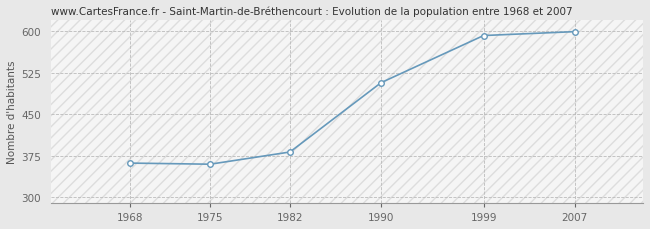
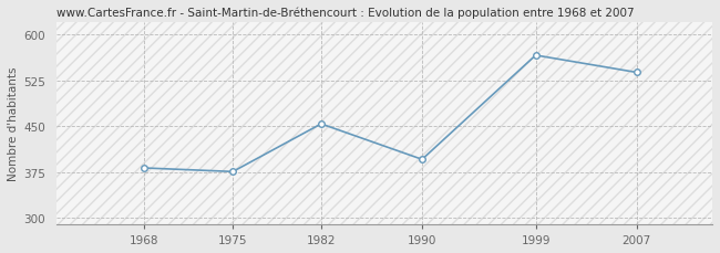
1968: 362 -> 382
1975: 360 -> 376
1982: 382 -> 454
1990: 507 -> 396
1999: 592 -> 566
2007: 599 -> 538
